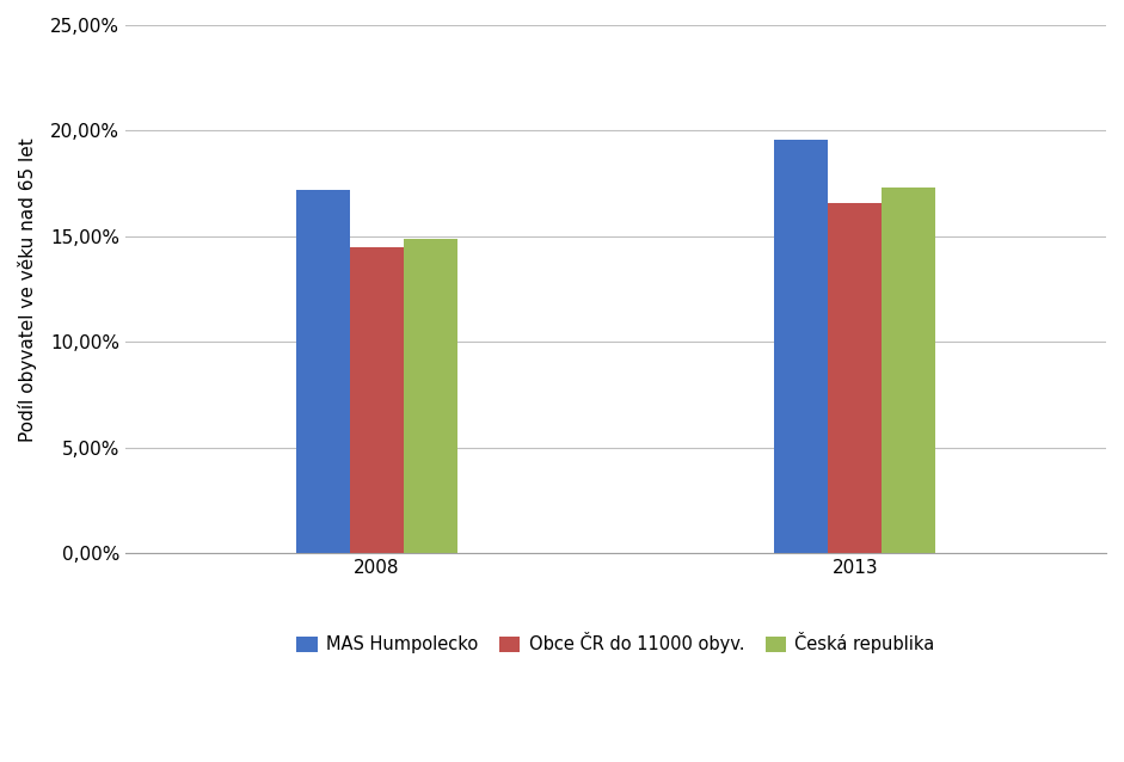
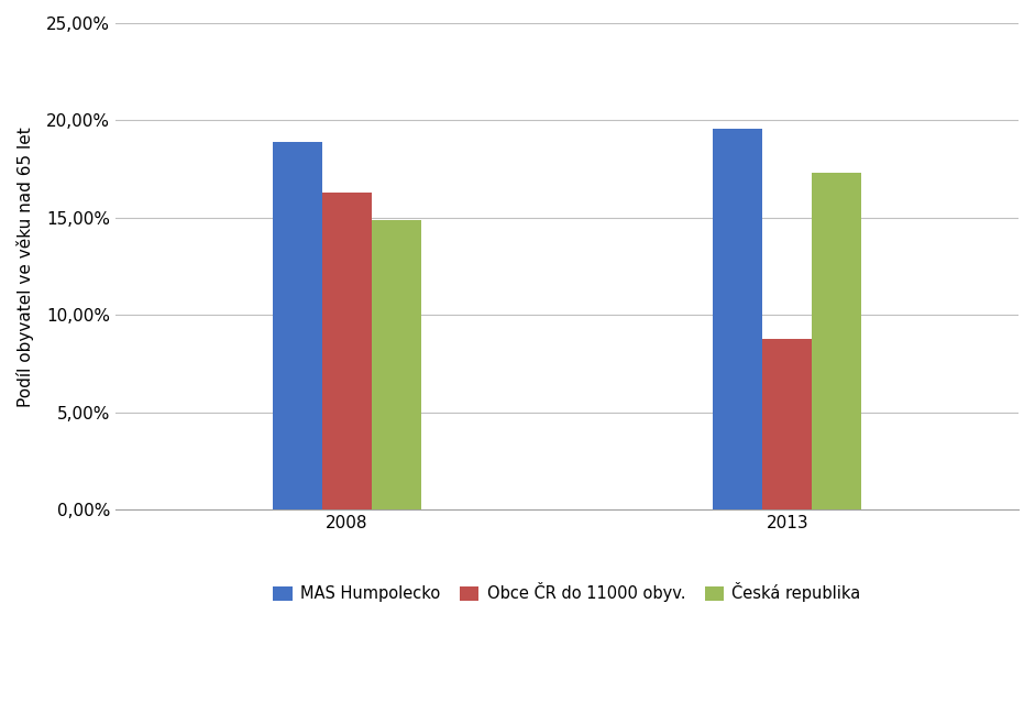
MAS Humpolecko/2008: 17,2% -> 18,9%
Obce ČR do 11000 obyv./2008: 14,5% -> 16,3%
Obce ČR do 11000 obyv./2013: 16,6% -> 8,8%
